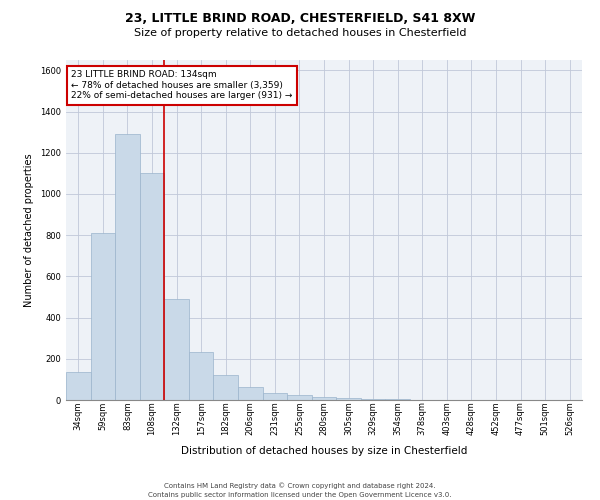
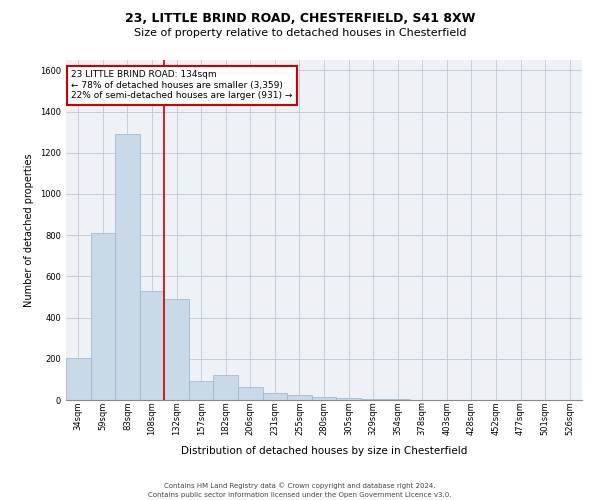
34sqm: 135 -> 205
108sqm: 1100 -> 530
157sqm: 235 -> 90
